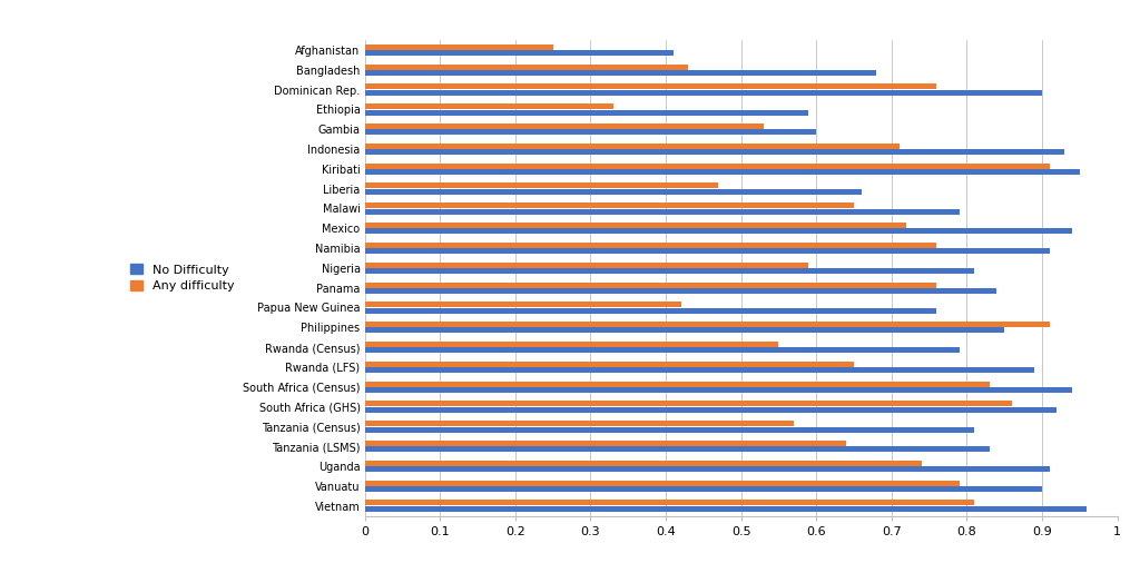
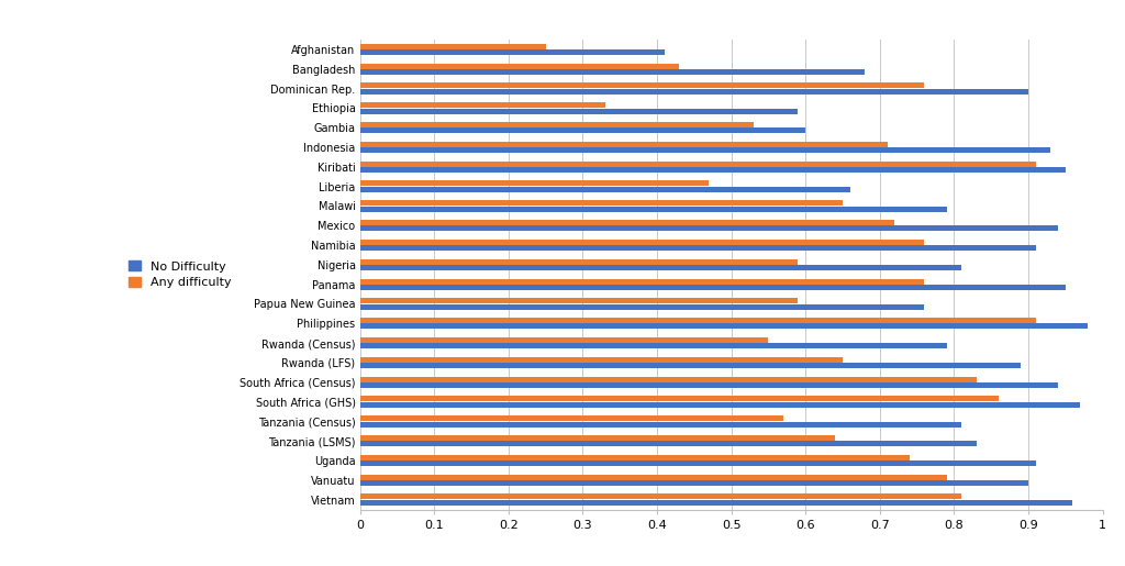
No Difficulty/Panama: 0.84 -> 0.95
Any difficulty/Papua New Guinea: 0.42 -> 0.59
No Difficulty/Philippines: 0.85 -> 0.98
No Difficulty/South Africa (GHS): 0.92 -> 0.97
